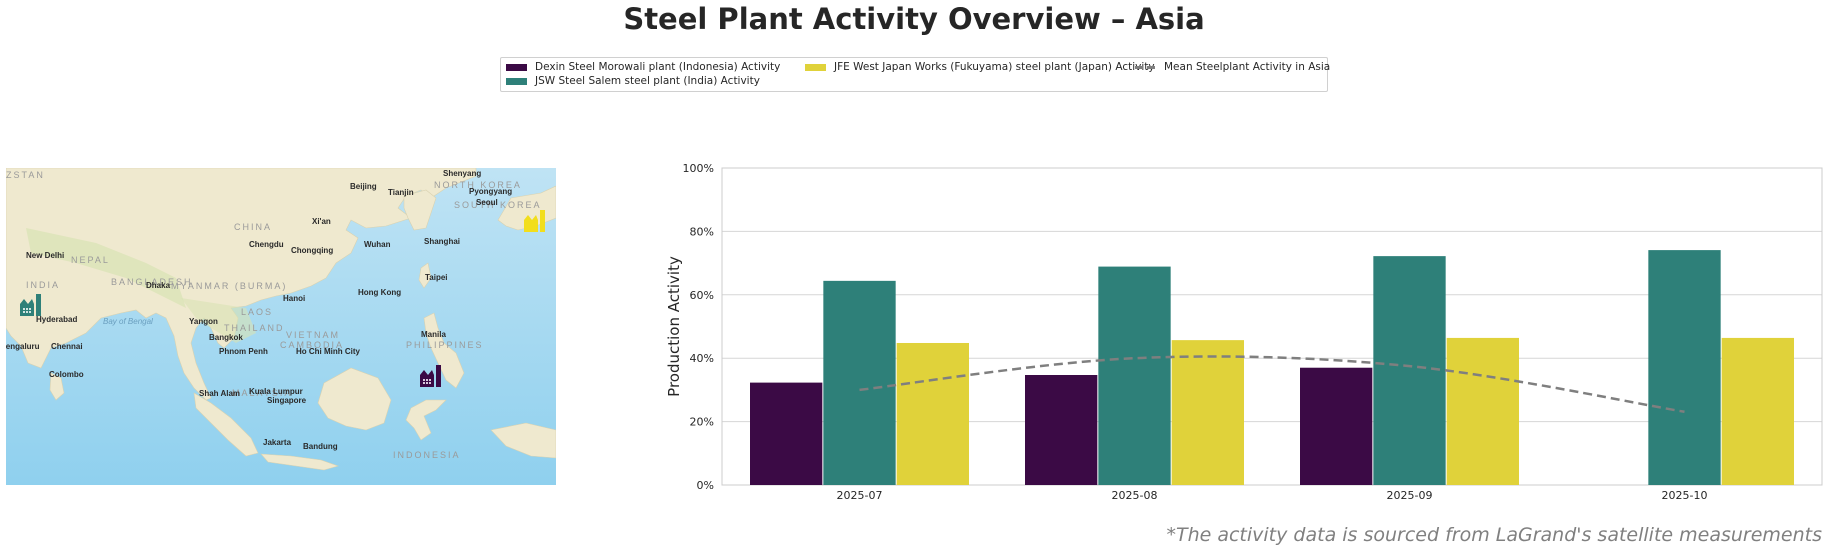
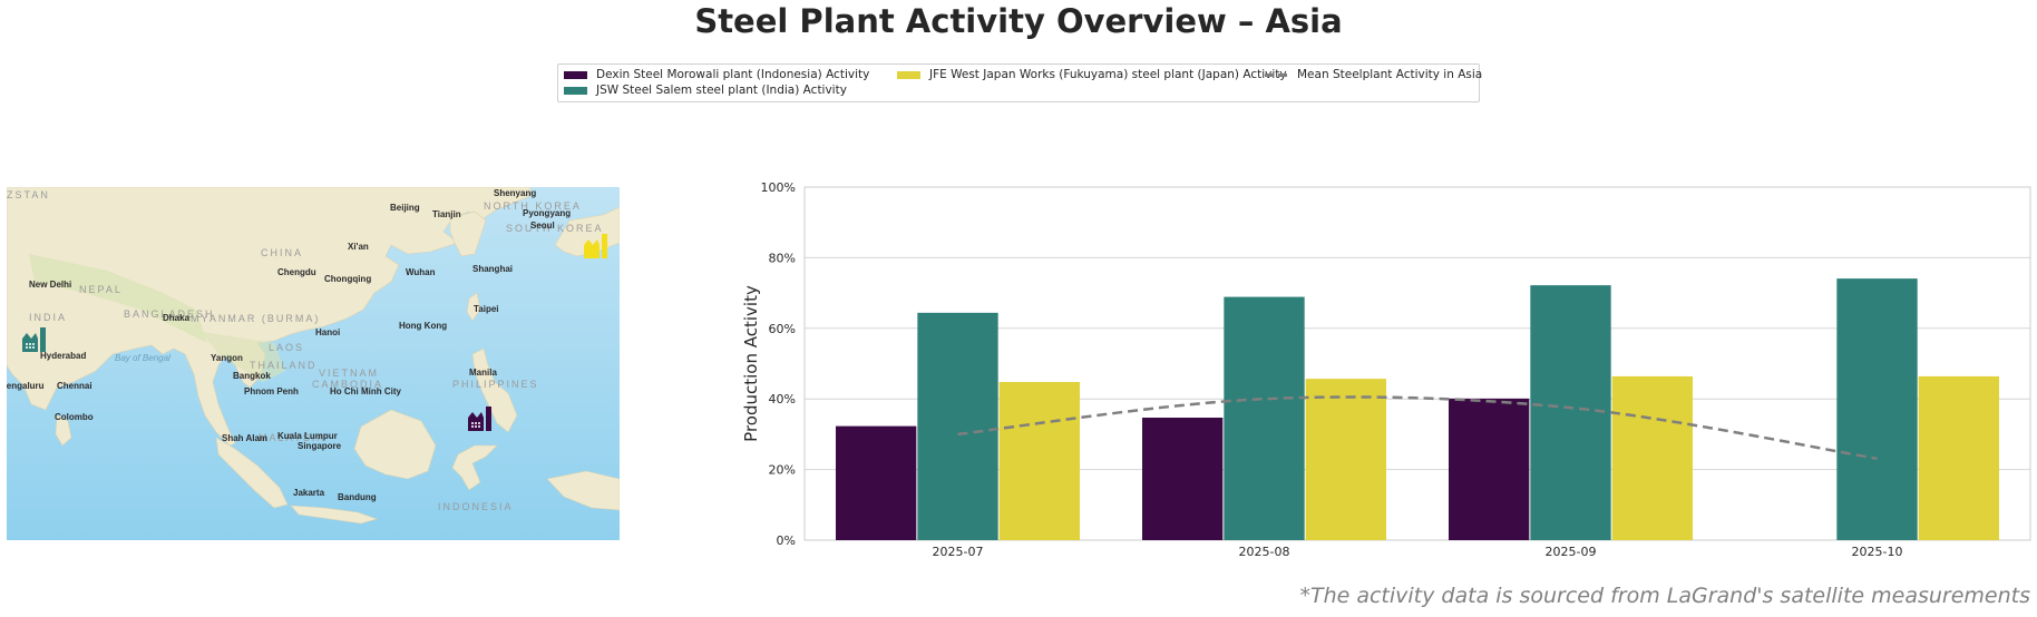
Dexin Steel Morowali plant (Indonesia) Activity/2025-09: 37% -> 40%
